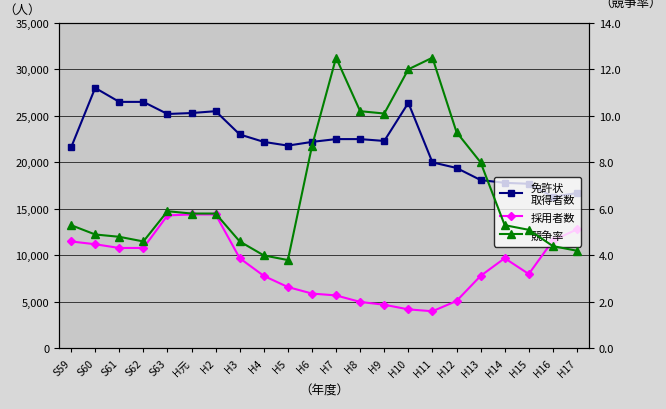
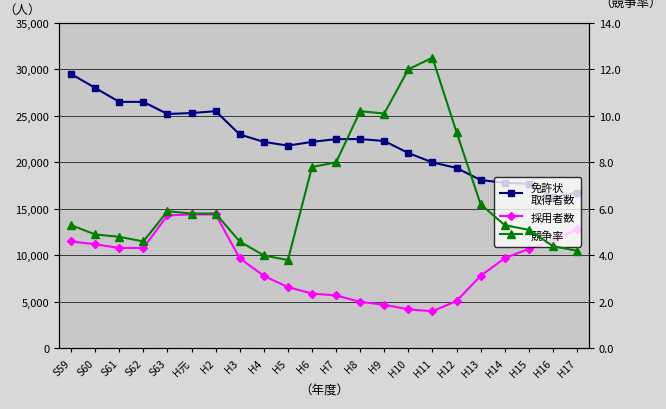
免許状 取得者数/S59: 21,600 -> 29,500
競争率/H6: 8.7 -> 7.8
競争率/H7: 12.5 -> 8.0
免許状 取得者数/H10: 26,400 -> 21,000
競争率/H13: 8.0 -> 6.2
採用者数/H15: 8,000 -> 10,700
